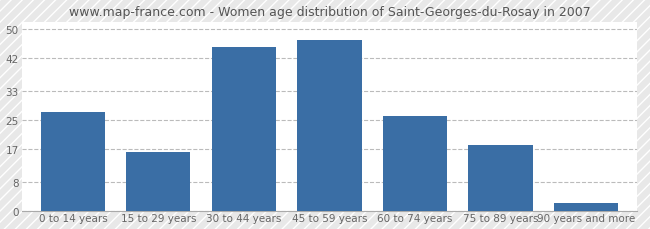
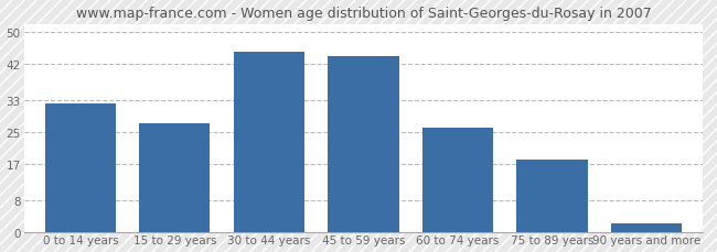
0 to 14 years: 27 -> 32
15 to 29 years: 16 -> 27
45 to 59 years: 47 -> 44
